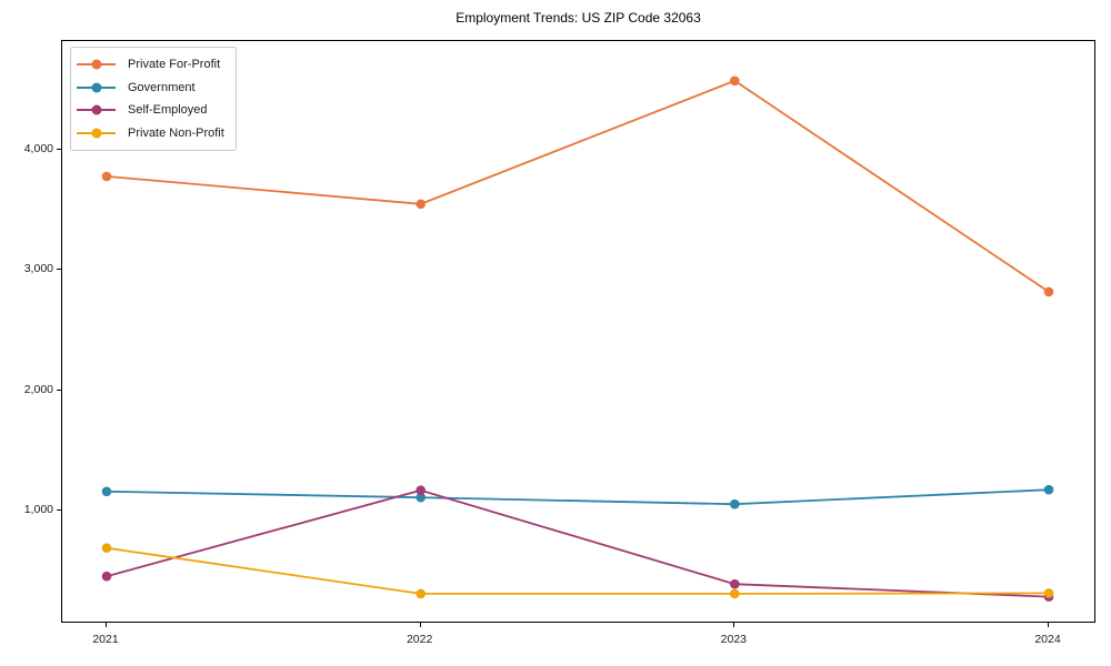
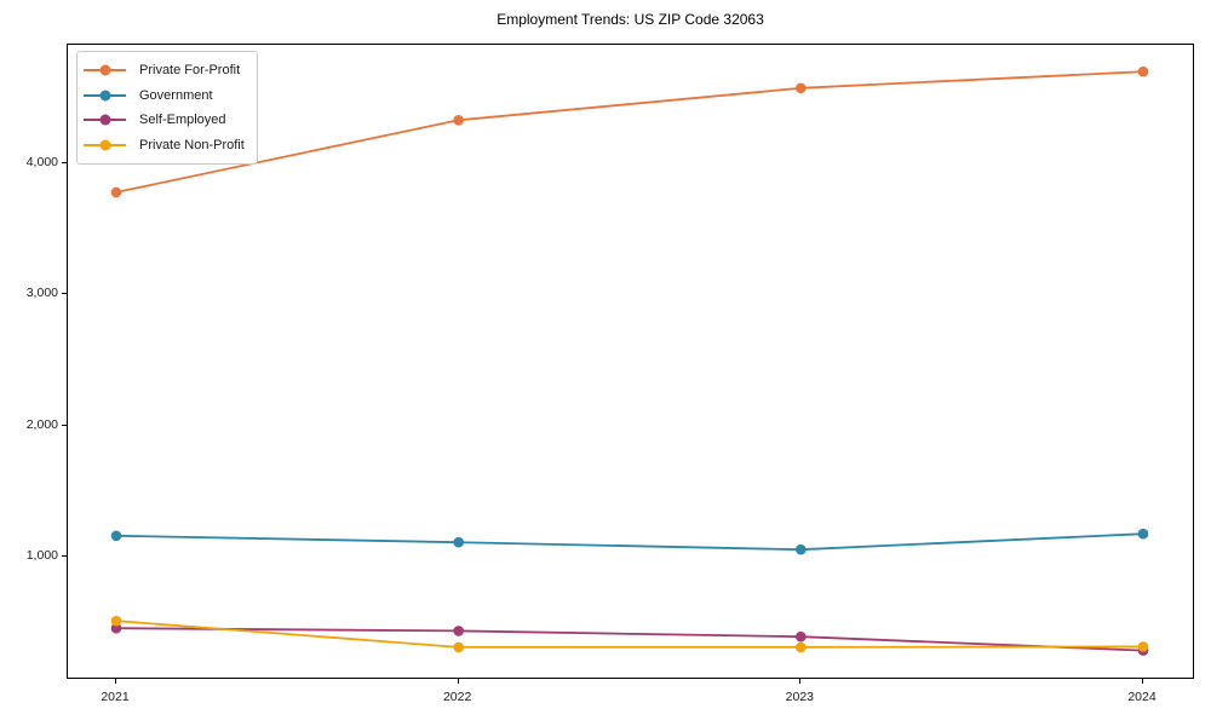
Private Non-Profit/2021: 690 -> 510
Private For-Profit/2022: 3550 -> 4330
Self-Employed/2022: 1170 -> 440
Private For-Profit/2024: 2820 -> 4700
